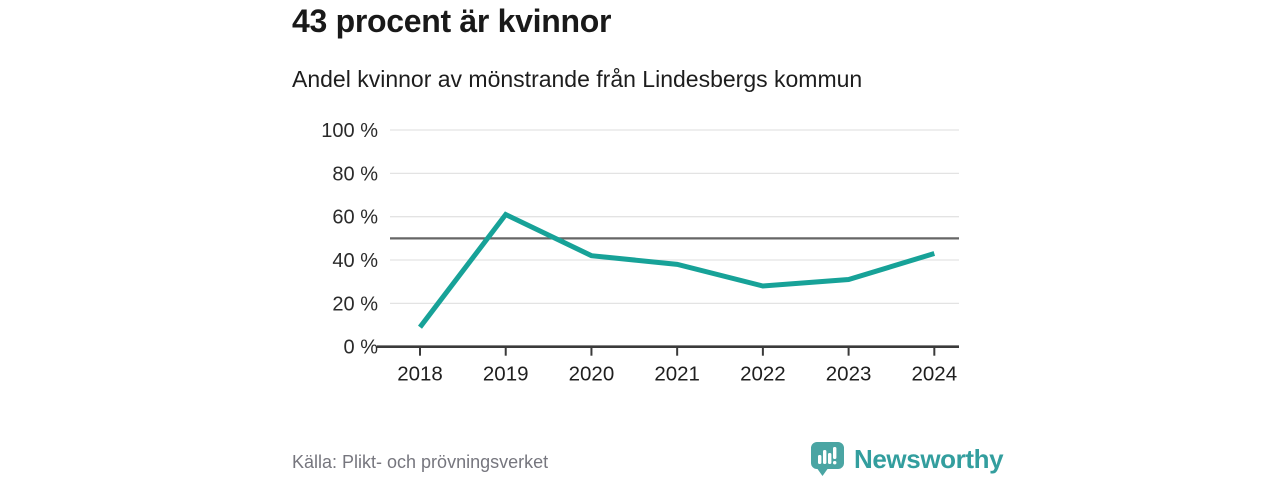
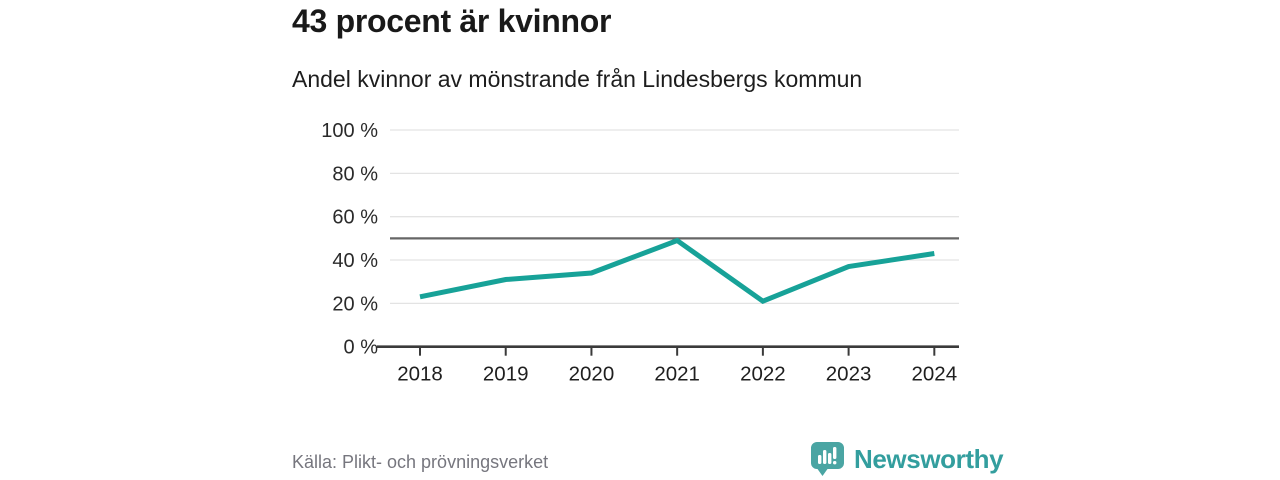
2018: 9% -> 23%
2019: 61% -> 31%
2020: 42% -> 34%
2021: 38% -> 49%
2022: 28% -> 21%
2023: 31% -> 37%
